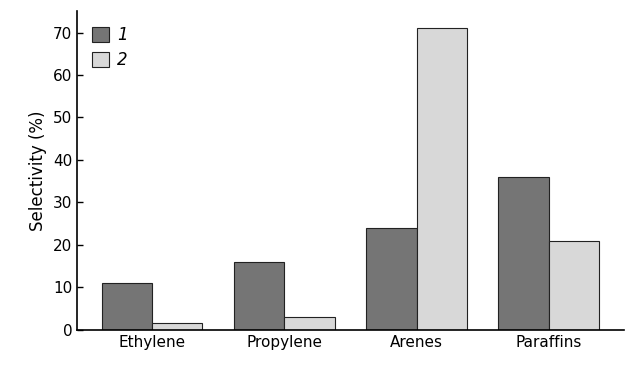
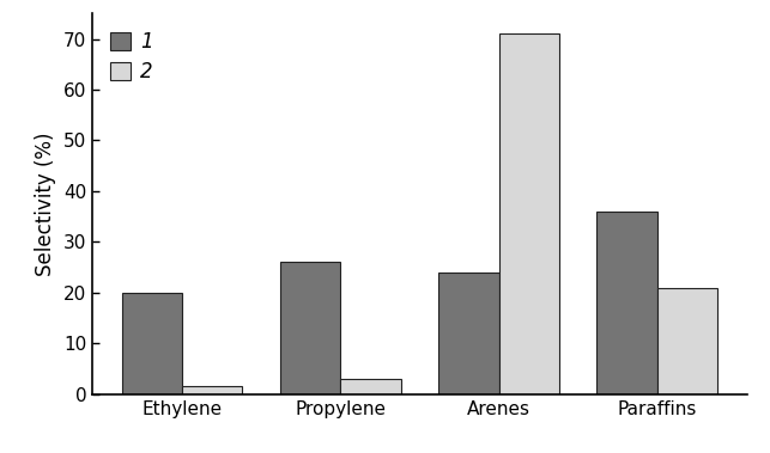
1/Ethylene: 11 -> 20
1/Propylene: 16 -> 26
